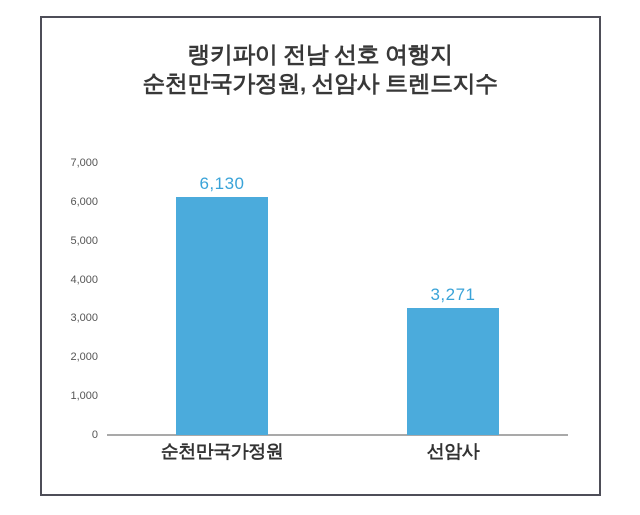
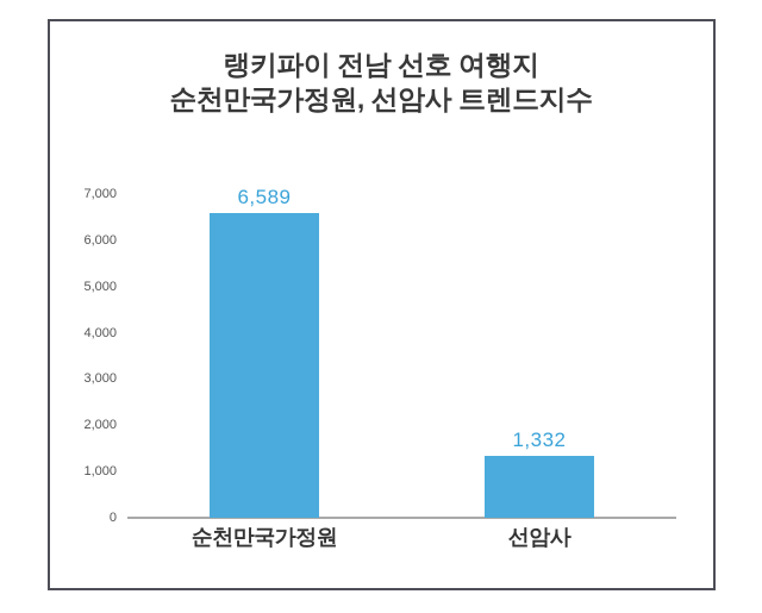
순천만국가정원: 6,130 -> 6,589
선암사: 3,271 -> 1,332
